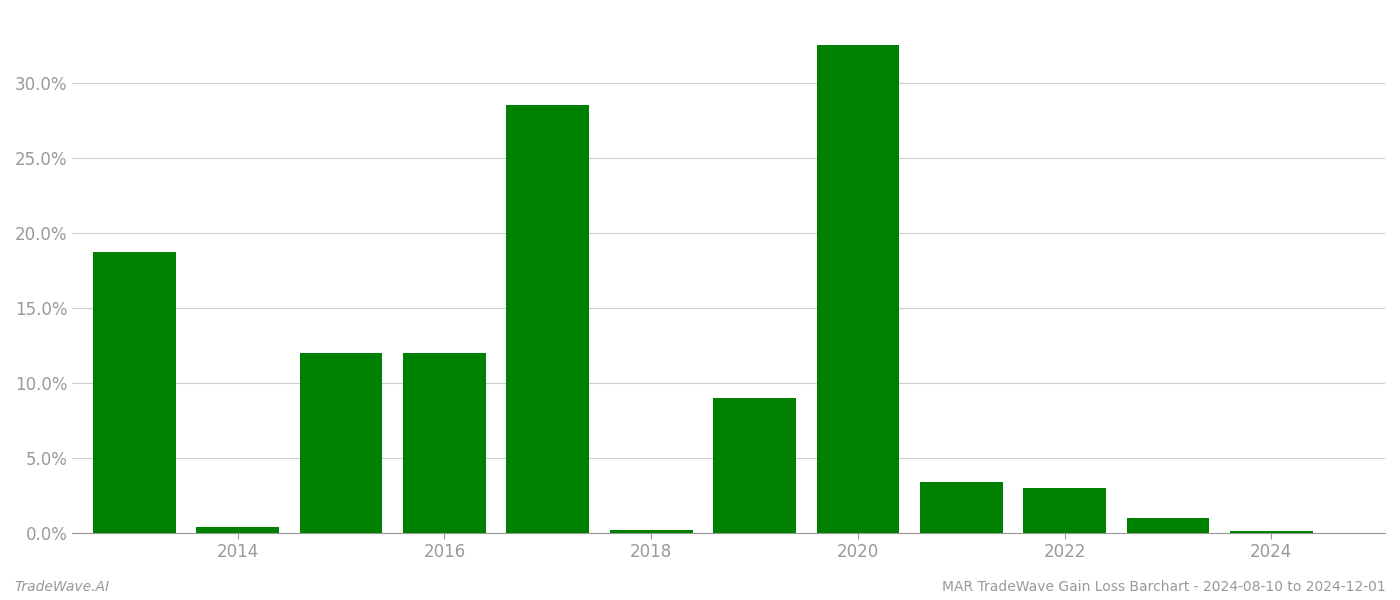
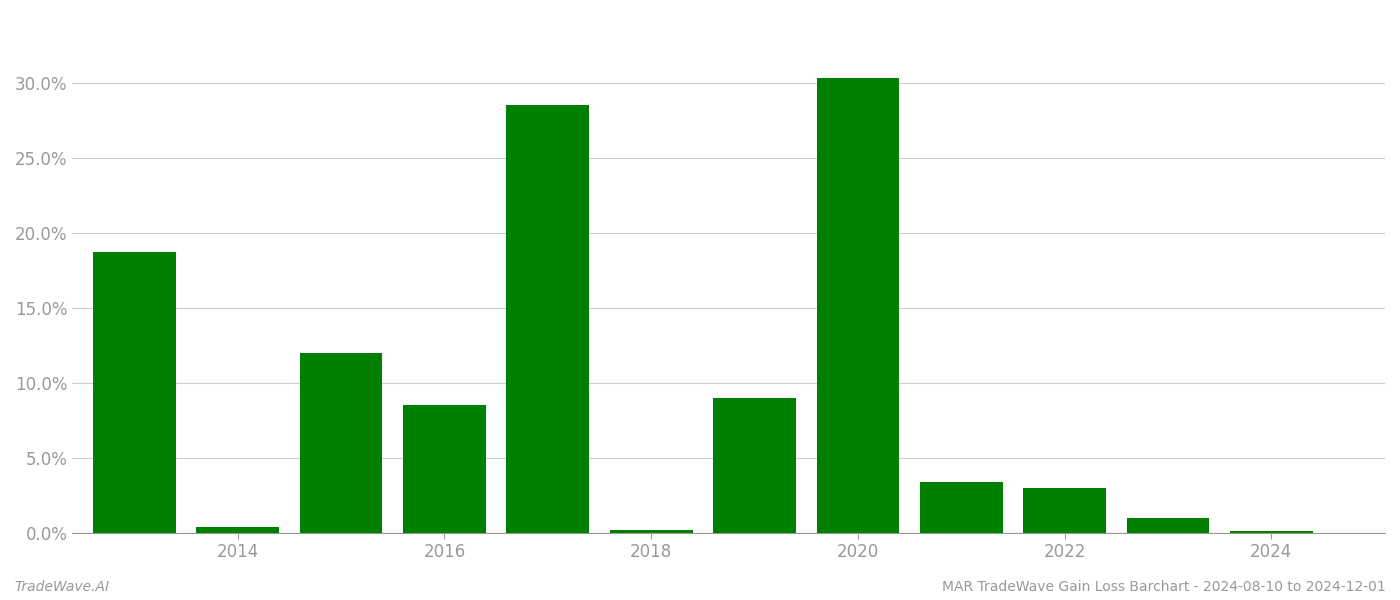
2016: 12.0% -> 8.5%
2020: 32.5% -> 30.3%
